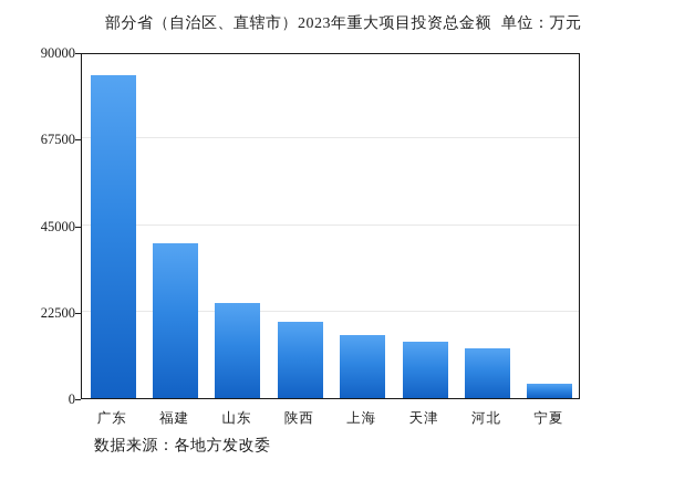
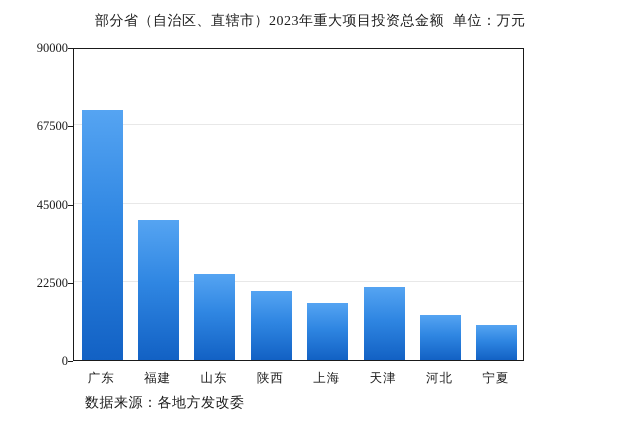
广东: 84000 -> 72000
天津: 15000 -> 21000
宁夏: 4000 -> 10000
